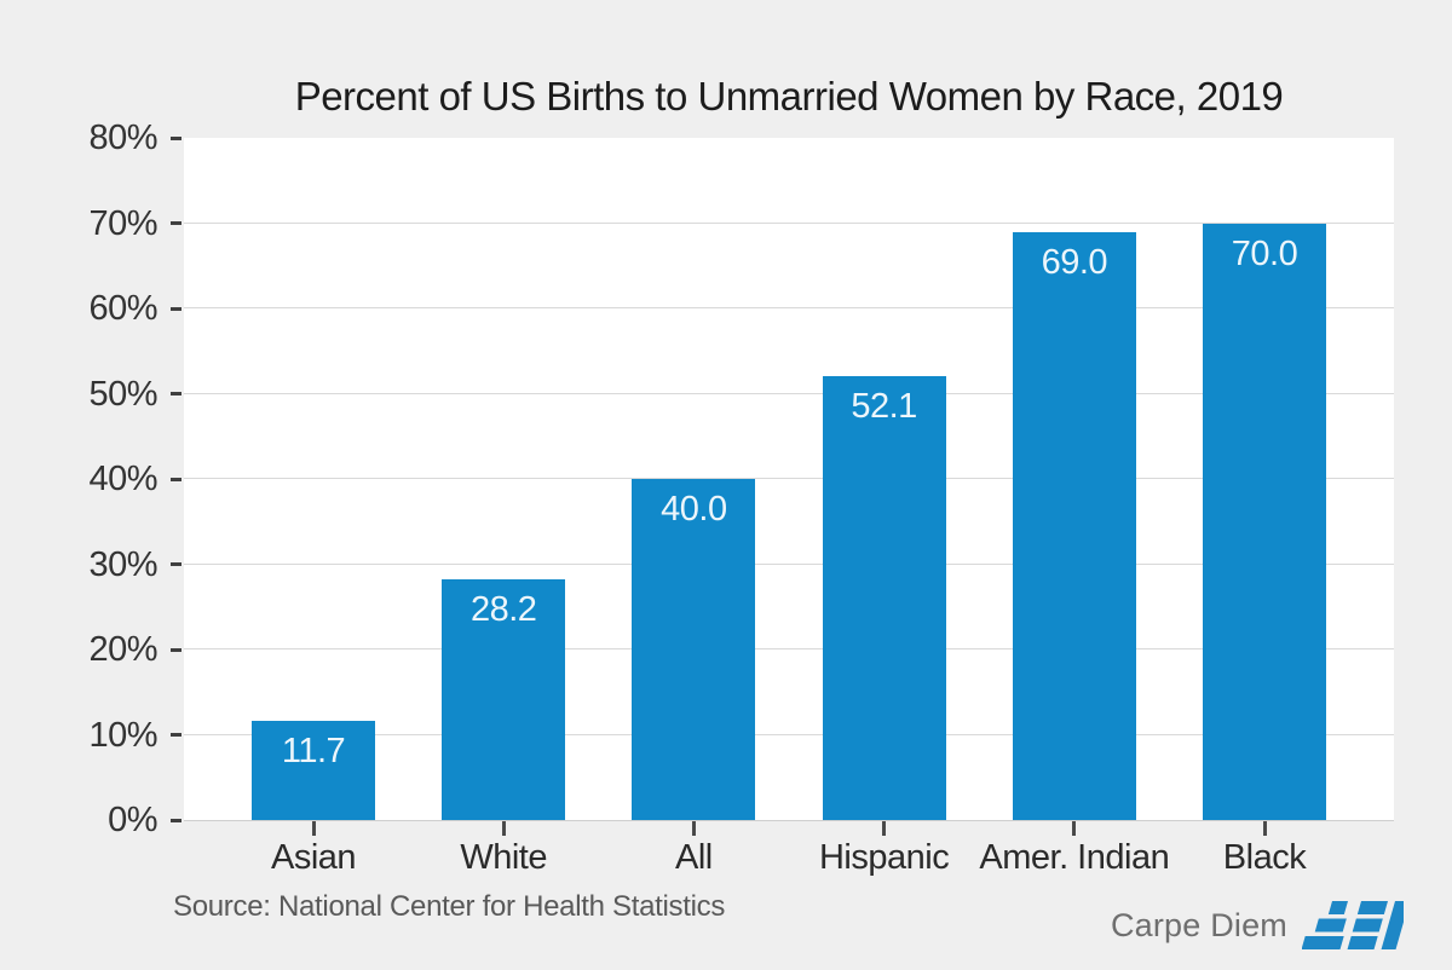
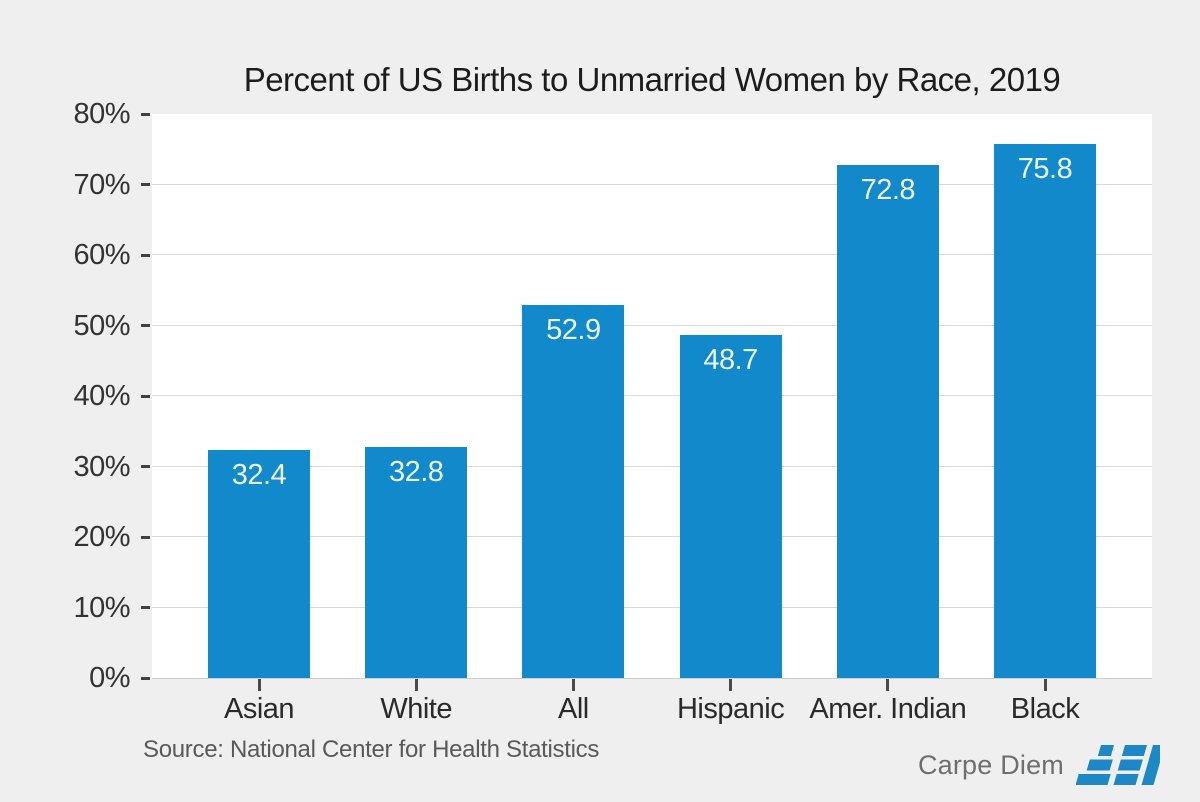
Asian: 11.7 -> 32.4
White: 28.2 -> 32.8
All: 40.0 -> 52.9
Hispanic: 52.1 -> 48.7
Amer. Indian: 69.0 -> 72.8
Black: 70.0 -> 75.8
